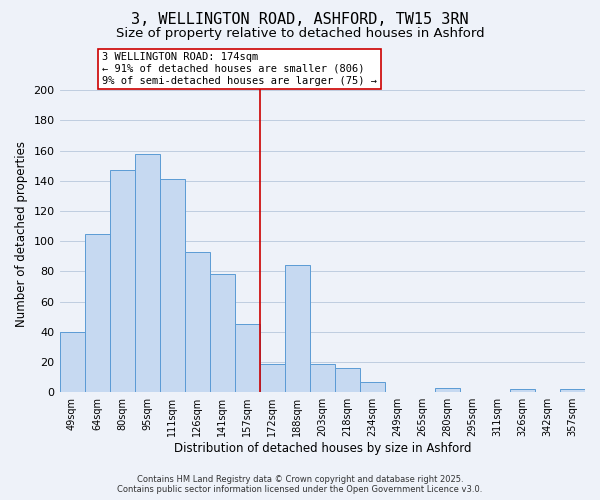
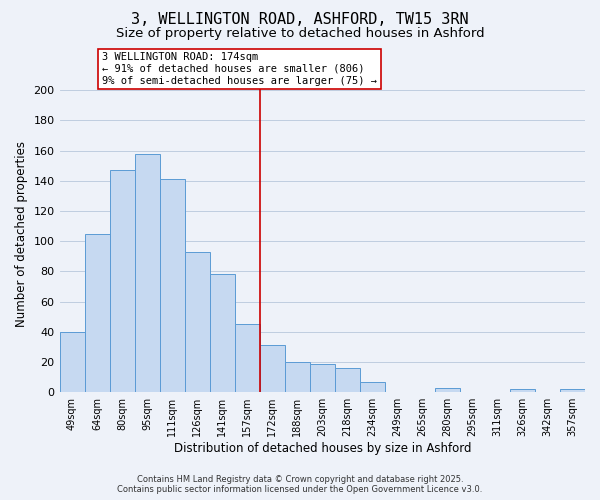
172sqm: 19 -> 31
188sqm: 84 -> 20
